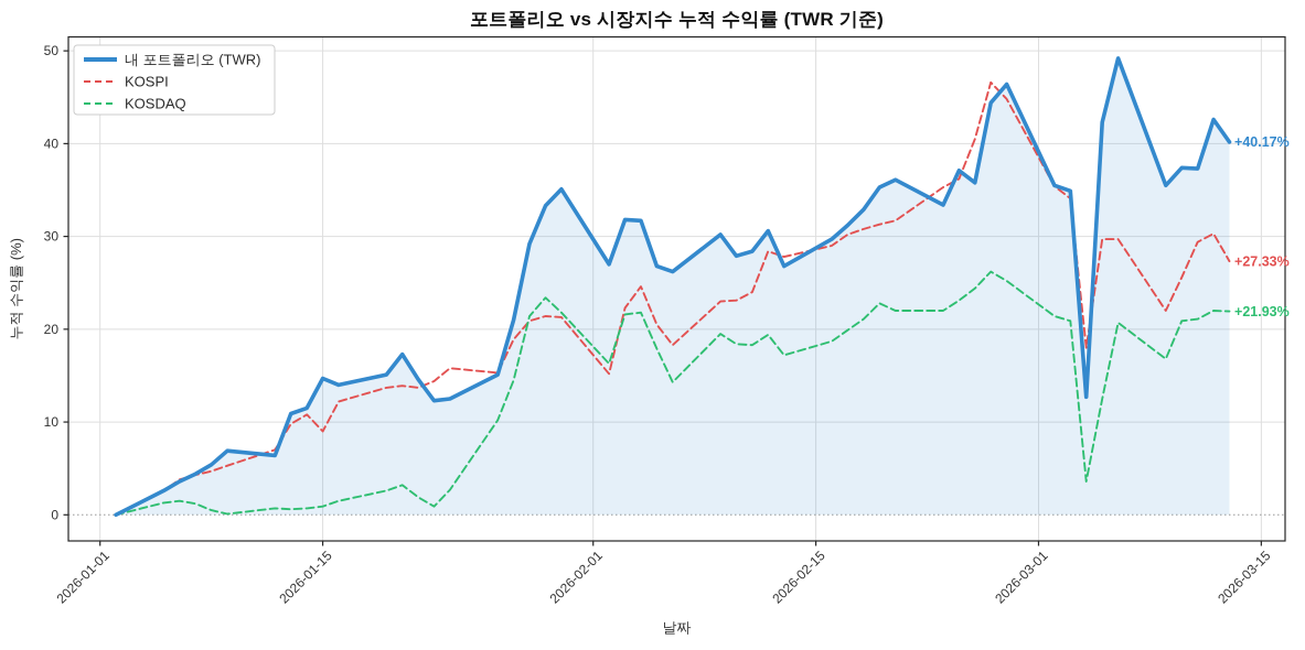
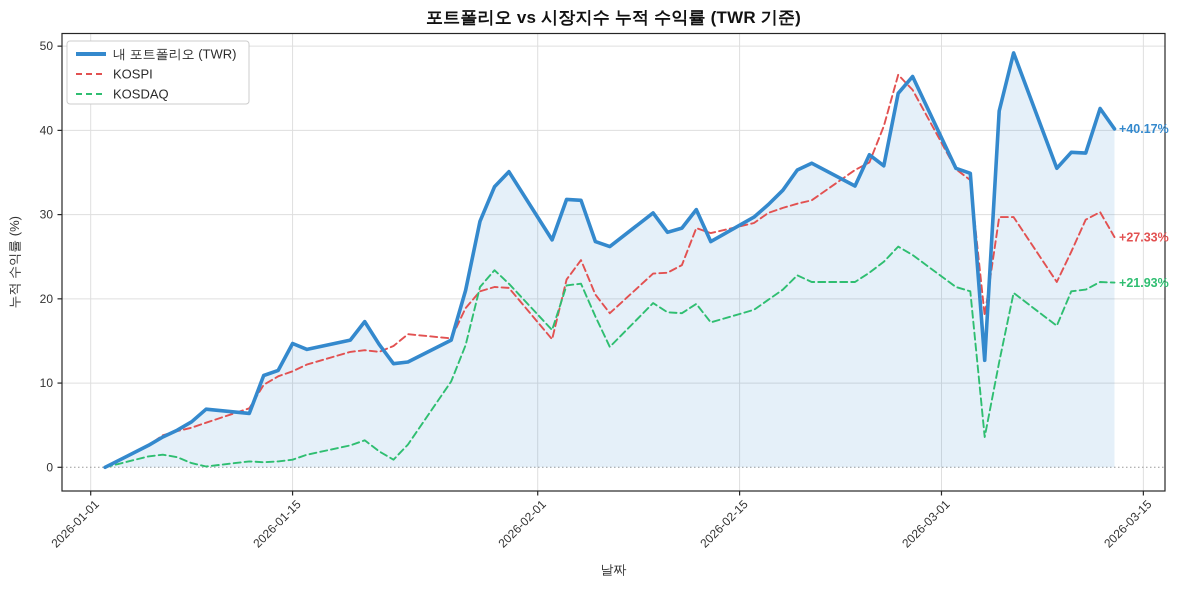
KOSPI/2026-01-15: 9 -> 11
